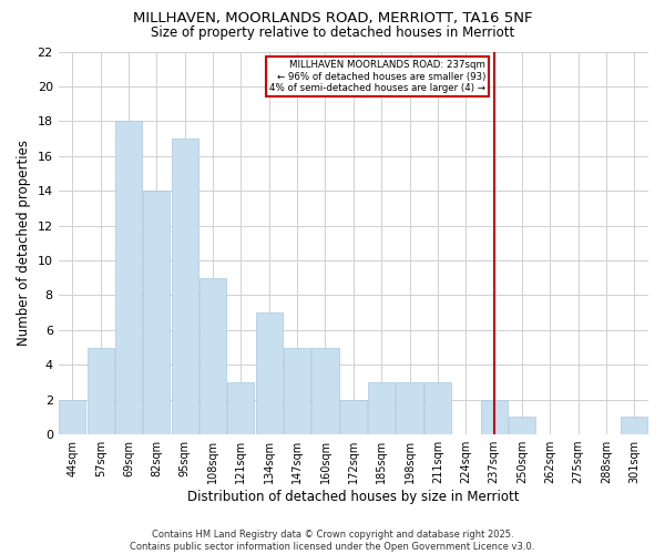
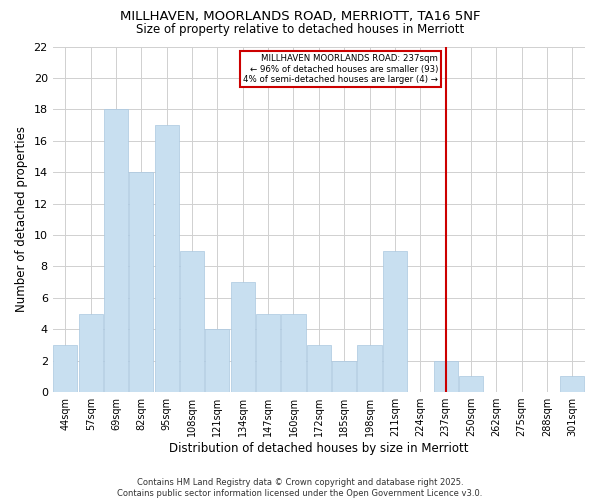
44sqm: 2 -> 3
121sqm: 3 -> 4
172sqm: 2 -> 3
185sqm: 3 -> 2
211sqm: 3 -> 9
